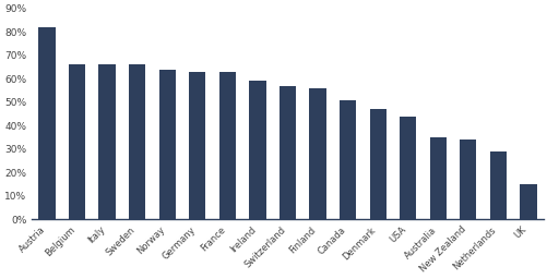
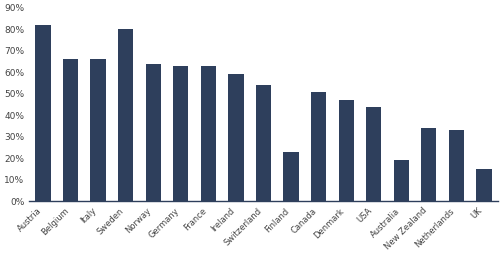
Sweden: 66% -> 80%
Switzerland: 57% -> 54%
Finland: 56% -> 23%
Australia: 35% -> 19%
Netherlands: 29% -> 33%
